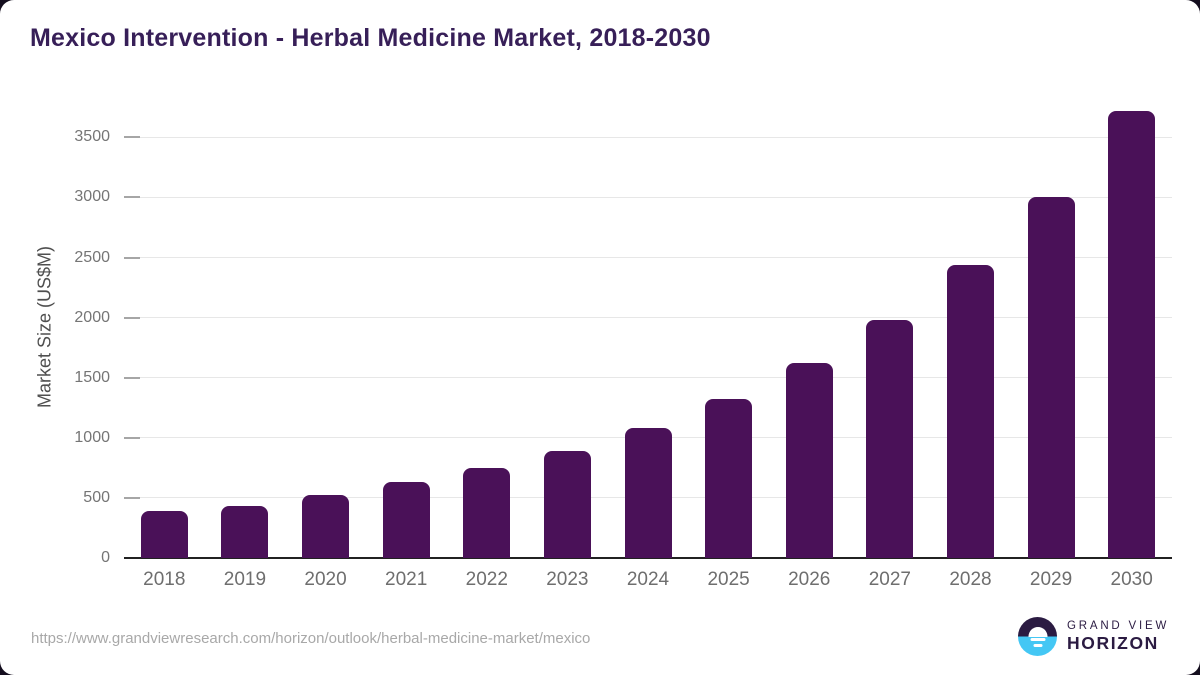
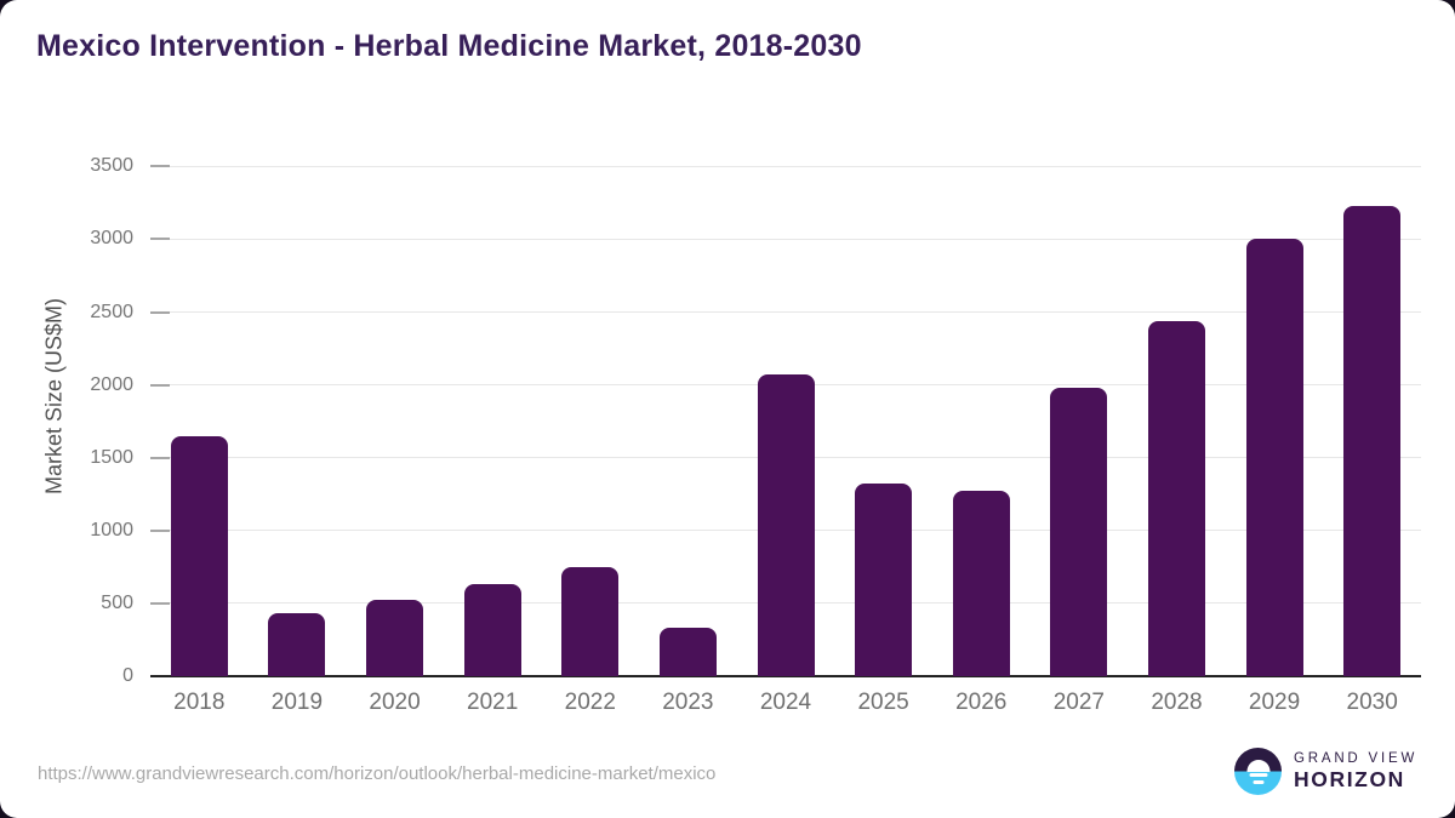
2018: 390 -> 1650
2023: 890 -> 330
2024: 1080 -> 2070
2026: 1620 -> 1270
2030: 3720 -> 3230
